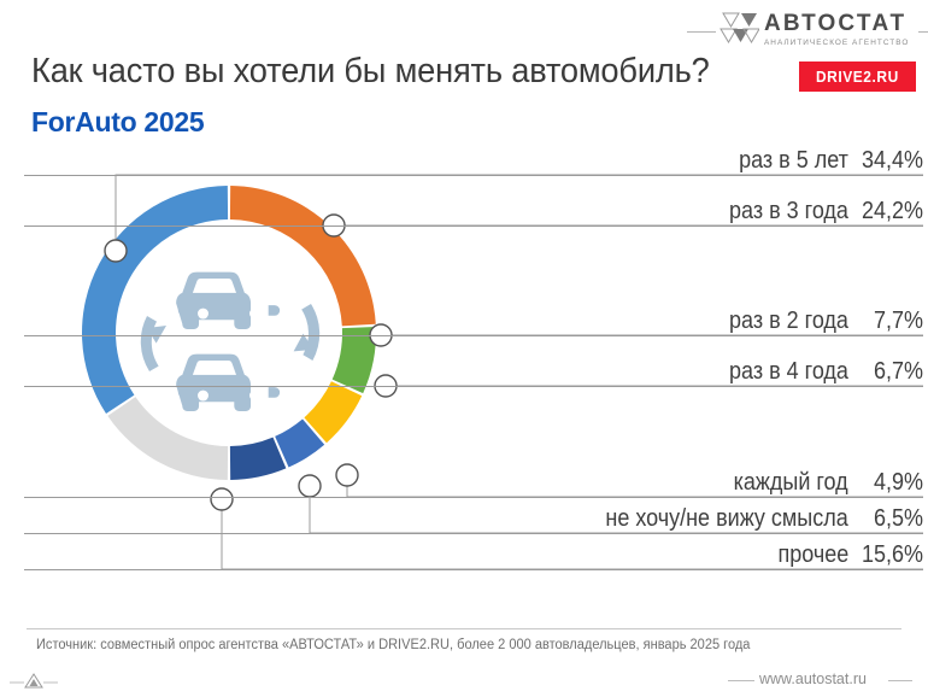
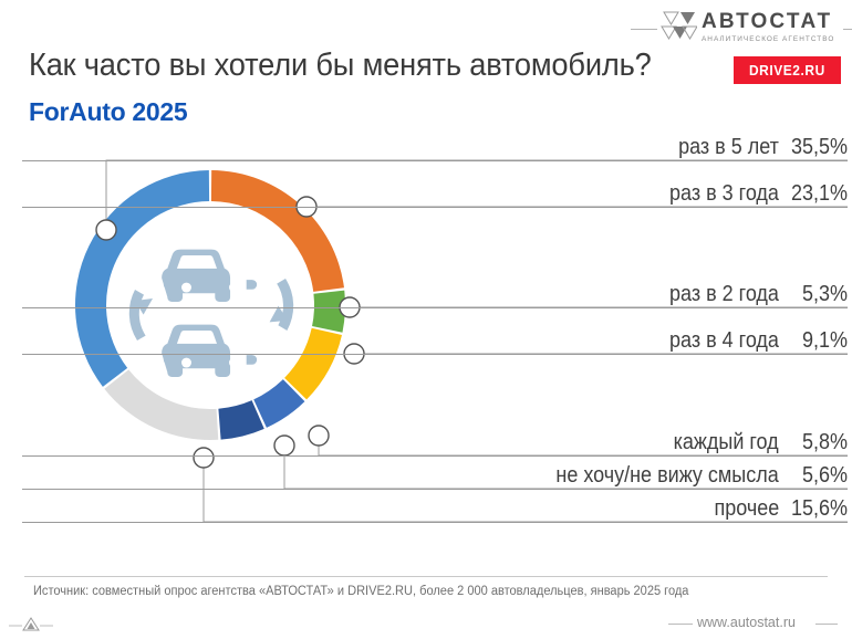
раз в 5 лет: 34,4% -> 35,5%
раз в 3 года: 24,2% -> 23,1%
раз в 2 года: 7,7% -> 5,3%
раз в 4 года: 6,7% -> 9,1%
каждый год: 4,9% -> 5,8%
не хочу/не вижу смысла: 6,5% -> 5,6%
